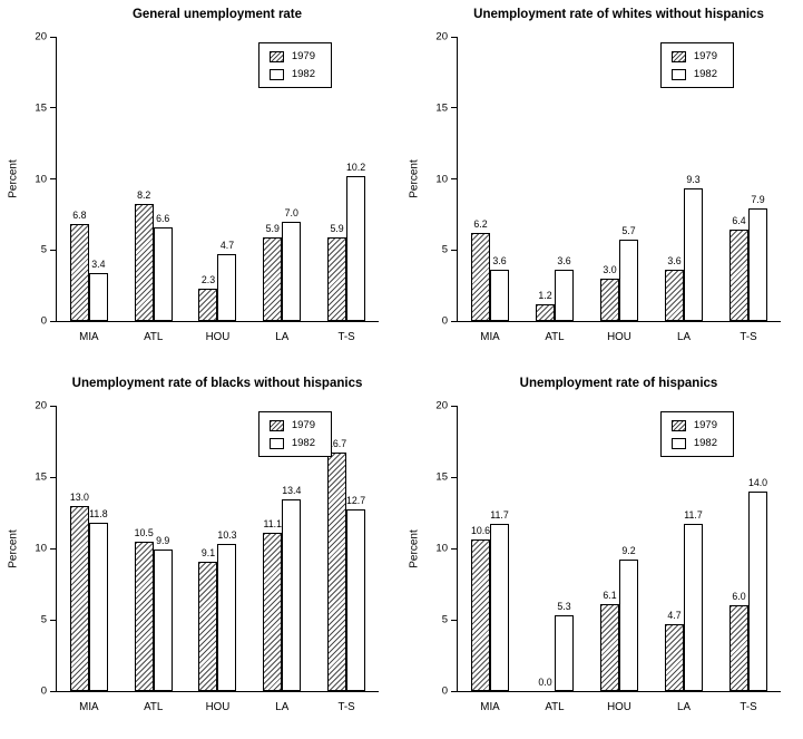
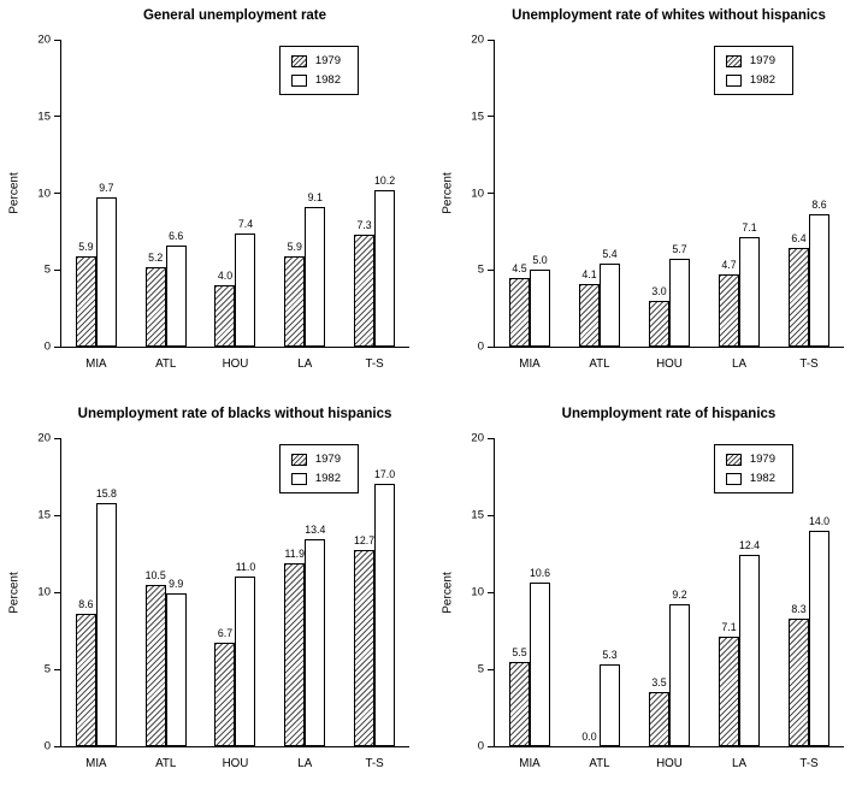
General unemployment rate/1979/MIA: 6.8 -> 5.9
General unemployment rate/1982/MIA: 3.4 -> 9.7
General unemployment rate/1979/ATL: 8.2 -> 5.2
General unemployment rate/1979/HOU: 2.3 -> 4.0
General unemployment rate/1982/HOU: 4.7 -> 7.4
General unemployment rate/1982/LA: 7.0 -> 9.1
General unemployment rate/1979/T-S: 5.9 -> 7.3
Unemployment rate of whites without hispanics/1979/MIA: 6.2 -> 4.5
Unemployment rate of whites without hispanics/1982/MIA: 3.6 -> 5.0
Unemployment rate of whites without hispanics/1979/ATL: 1.2 -> 4.1
Unemployment rate of whites without hispanics/1982/ATL: 3.6 -> 5.4
Unemployment rate of whites without hispanics/1979/LA: 3.6 -> 4.7
Unemployment rate of whites without hispanics/1982/LA: 9.3 -> 7.1
Unemployment rate of whites without hispanics/1982/T-S: 7.9 -> 8.6
Unemployment rate of blacks without hispanics/1979/MIA: 13.0 -> 8.6
Unemployment rate of blacks without hispanics/1982/MIA: 11.8 -> 15.8
Unemployment rate of blacks without hispanics/1979/HOU: 9.1 -> 6.7
Unemployment rate of blacks without hispanics/1982/HOU: 10.3 -> 11.0
Unemployment rate of blacks without hispanics/1979/LA: 11.1 -> 11.9
Unemployment rate of blacks without hispanics/1979/T-S: 16.7 -> 12.7
Unemployment rate of blacks without hispanics/1982/T-S: 12.7 -> 17.0
Unemployment rate of hispanics/1979/MIA: 10.6 -> 5.5
Unemployment rate of hispanics/1982/MIA: 11.7 -> 10.6
Unemployment rate of hispanics/1979/HOU: 6.1 -> 3.5
Unemployment rate of hispanics/1979/LA: 4.7 -> 7.1
Unemployment rate of hispanics/1982/LA: 11.7 -> 12.4
Unemployment rate of hispanics/1979/T-S: 6.0 -> 8.3
